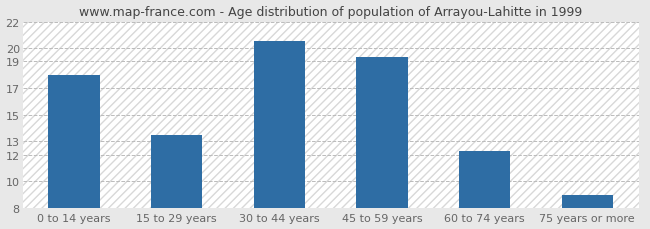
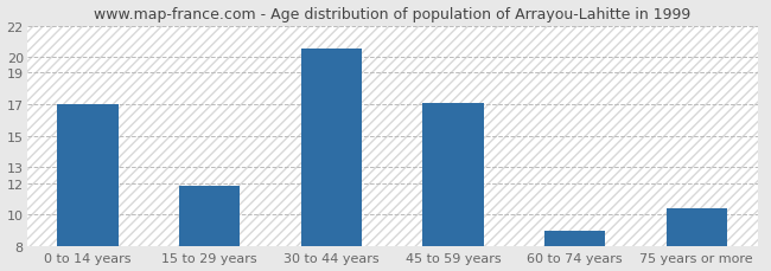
0 to 14 years: 18.0 -> 17.0
15 to 29 years: 13.5 -> 11.8
45 to 59 years: 19.3 -> 17.1
60 to 74 years: 12.3 -> 9.0
75 years or more: 9.0 -> 10.4
